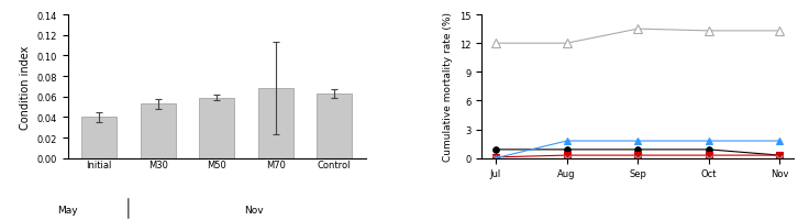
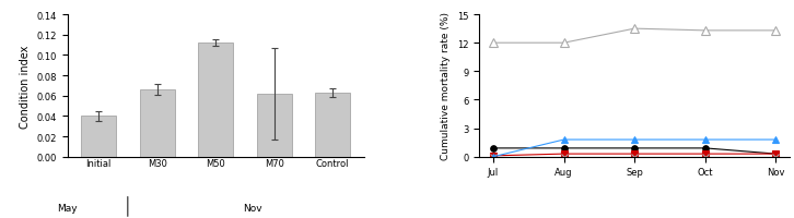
M30: 0.053 -> 0.066
M50: 0.059 -> 0.112
M70: 0.068 -> 0.062
